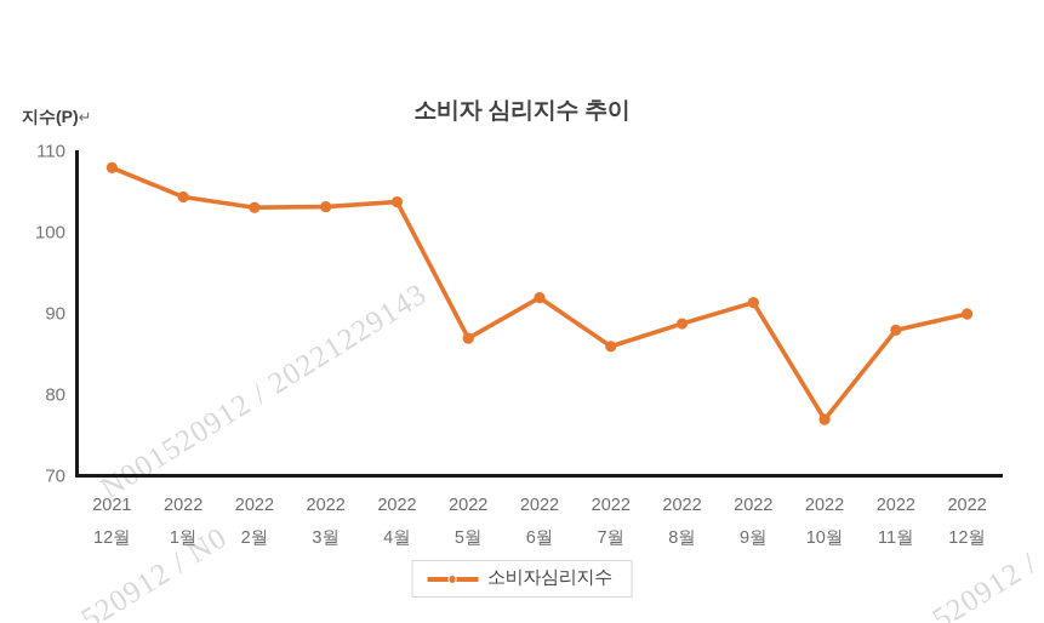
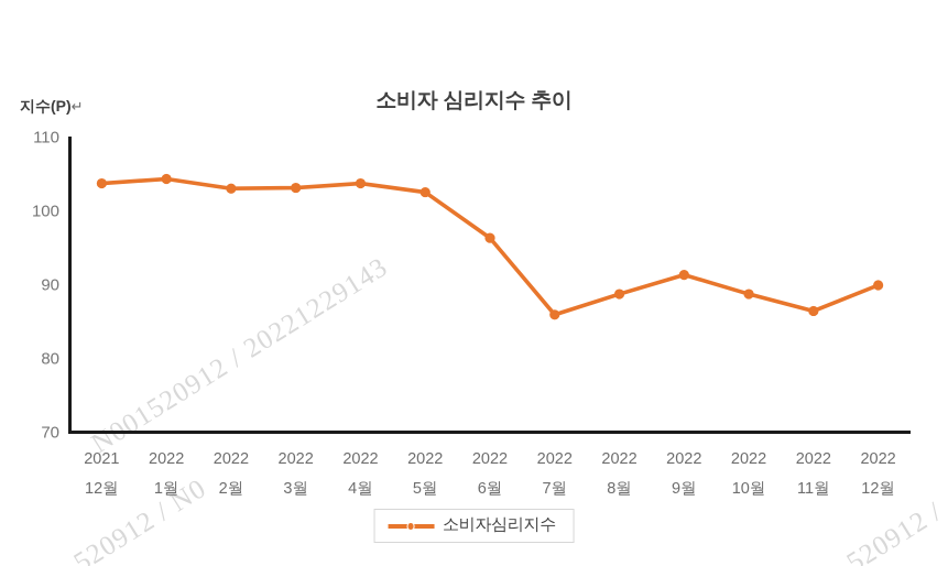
2021 12월: 108 -> 104
2022 5월: 87 -> 103
2022 6월: 92 -> 96
2022 10월: 77 -> 89
2022 11월: 88 -> 86
